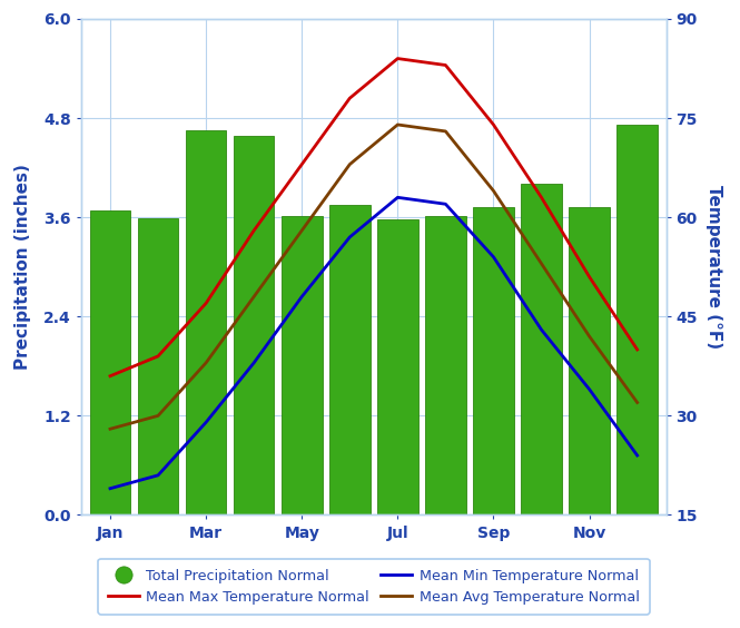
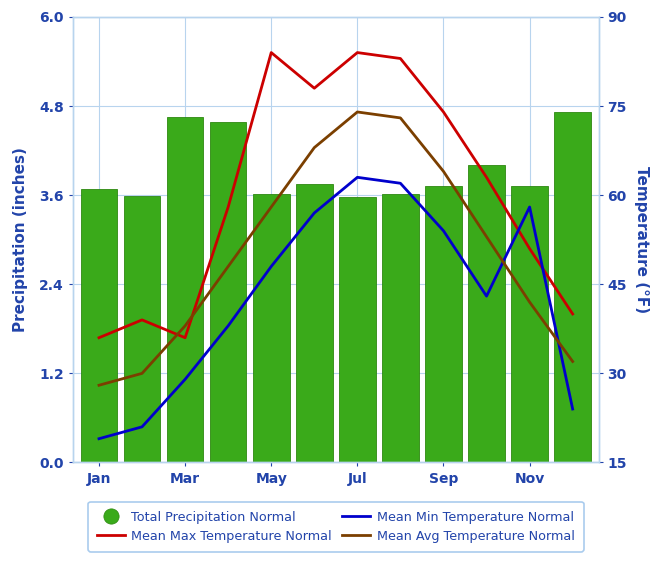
Mean Max Temperature Normal/Mar: 47 -> 36
Mean Max Temperature Normal/May: 68 -> 84
Mean Min Temperature Normal/Nov: 34 -> 58
